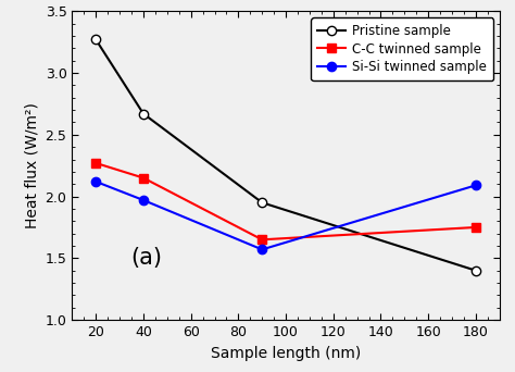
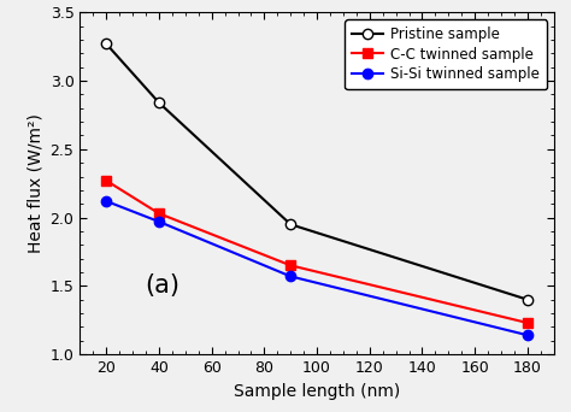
Pristine sample/40: 2.67 -> 2.84
C-C twinned sample/40: 2.15 -> 2.03
C-C twinned sample/180: 1.75 -> 1.23
Si-Si twinned sample/180: 2.09 -> 1.14
